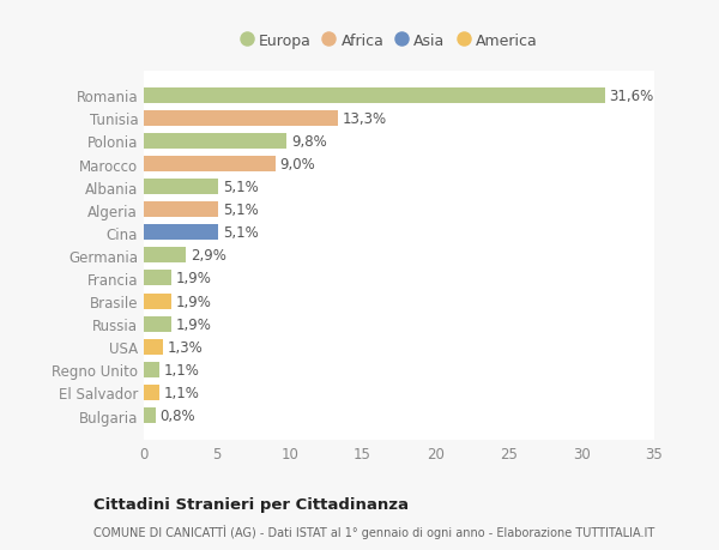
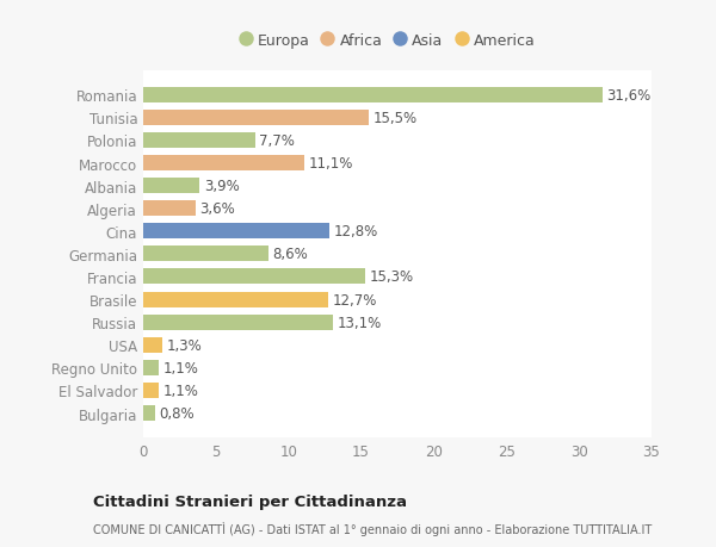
Tunisia: 13,3% -> 15,5%
Polonia: 9,8% -> 7,7%
Marocco: 9,0% -> 11,1%
Albania: 5,1% -> 3,9%
Algeria: 5,1% -> 3,6%
Cina: 5,1% -> 12,8%
Germania: 2,9% -> 8,6%
Francia: 1,9% -> 15,3%
Brasile: 1,9% -> 12,7%
Russia: 1,9% -> 13,1%
